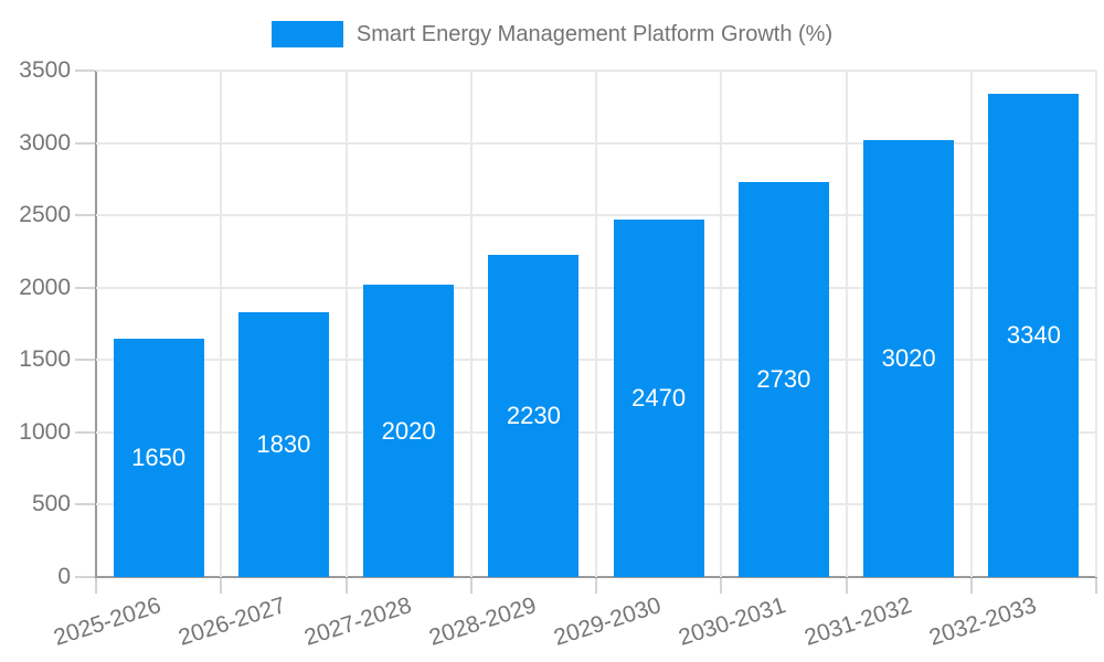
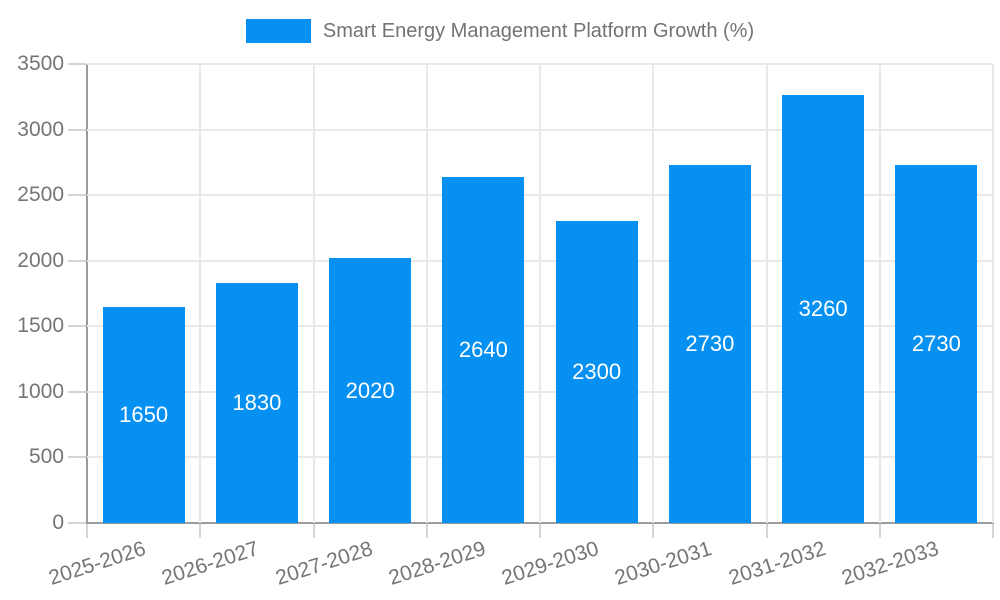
2028-2029: 2230 -> 2640
2029-2030: 2470 -> 2300
2031-2032: 3020 -> 3260
2032-2033: 3340 -> 2730
